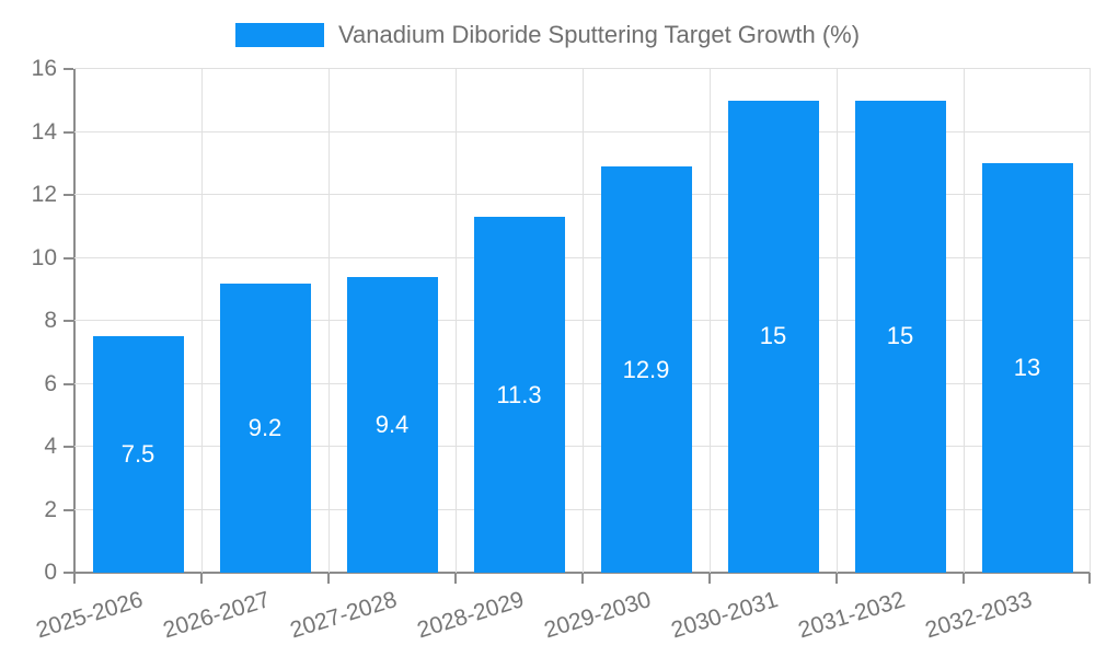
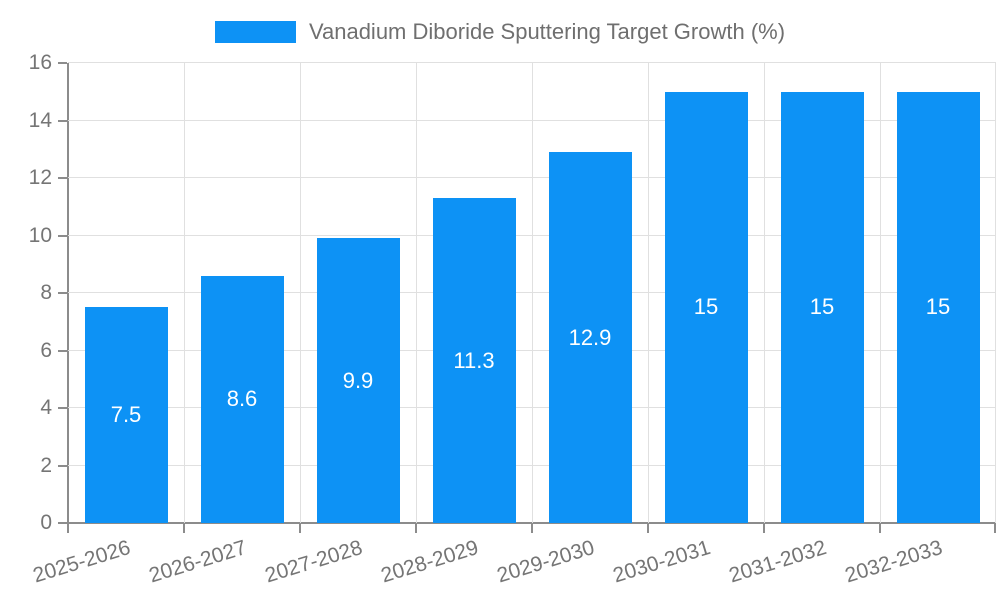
2026-2027: 9.2 -> 8.6
2027-2028: 9.4 -> 9.9
2032-2033: 13 -> 15
